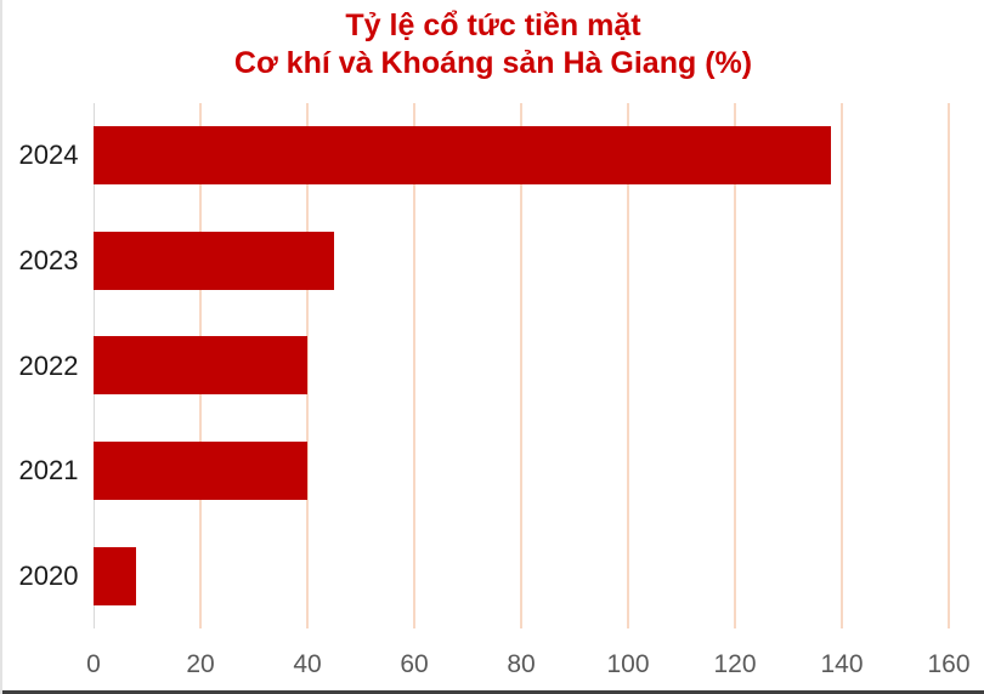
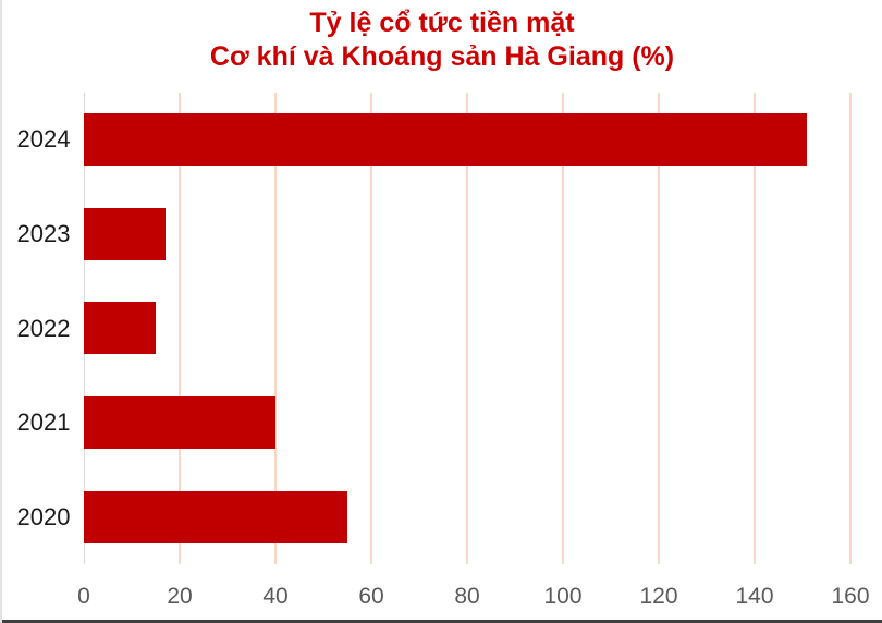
2024: 138 -> 151
2023: 45 -> 17
2022: 40 -> 15
2020: 8 -> 55
